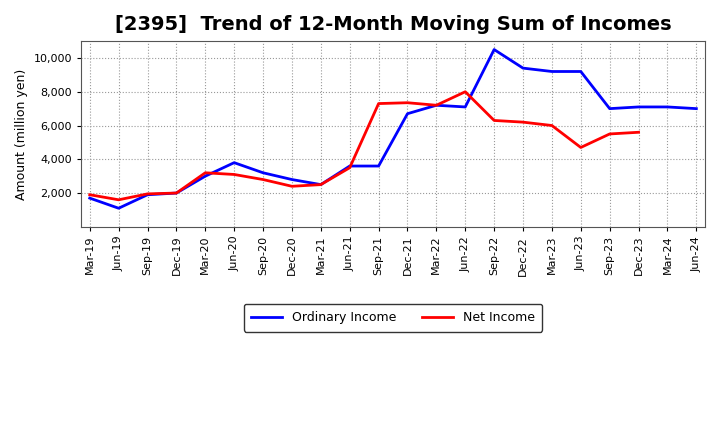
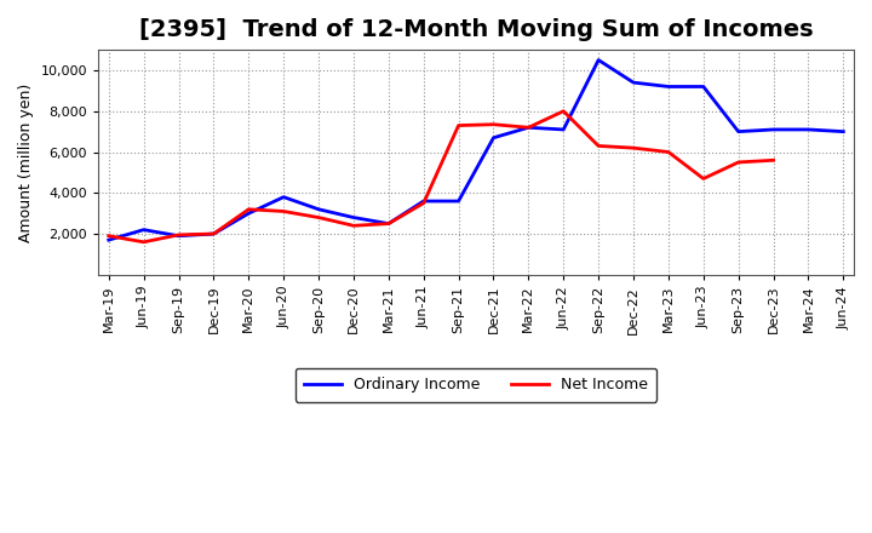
Ordinary Income/Jun-19: 1,100 -> 2,200
